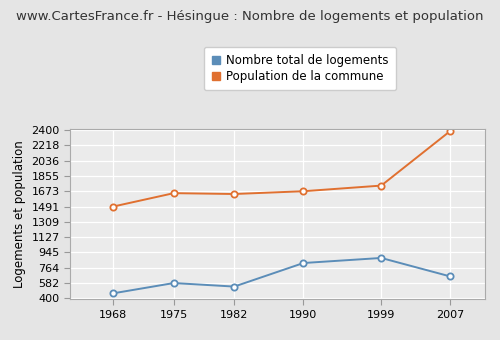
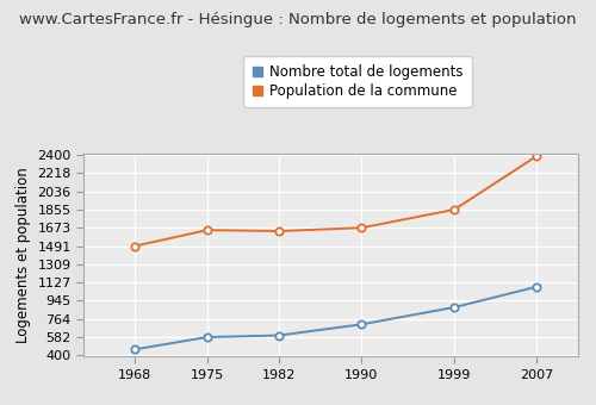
Nombre total de logements/1982: 540 -> 600
Nombre total de logements/1990: 820 -> 710
Population de la commune/1999: 1740 -> 1860
Nombre total de logements/2007: 660 -> 1080
